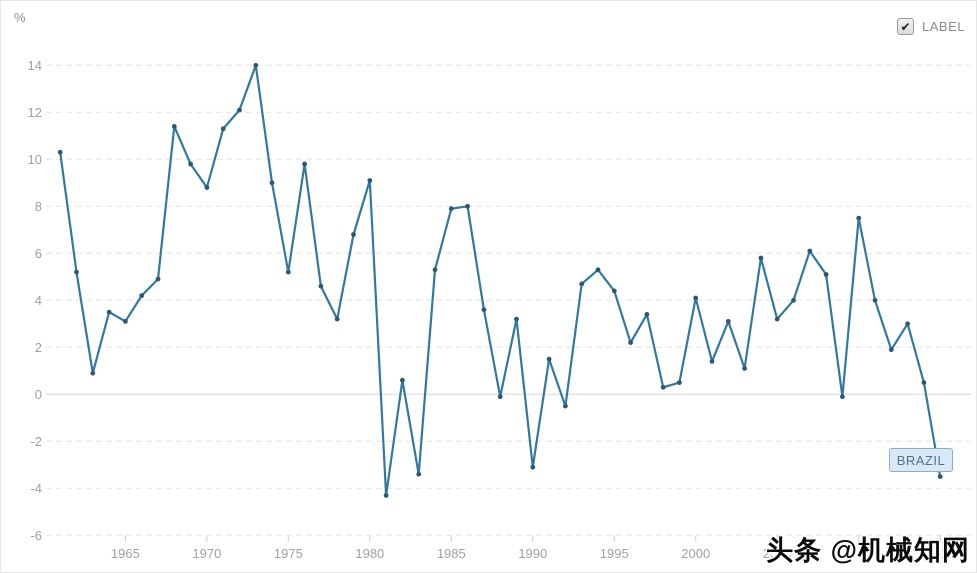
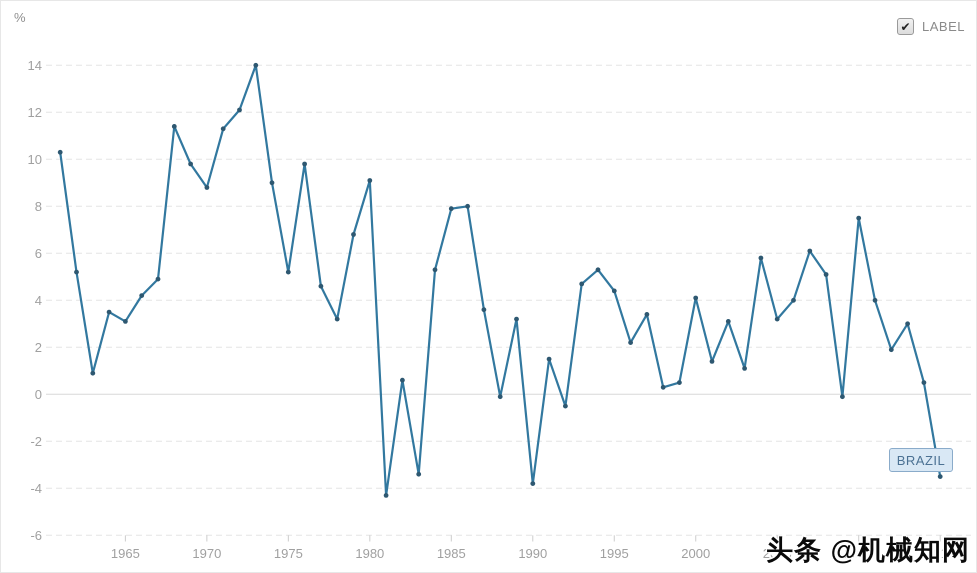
1990: -3.1 -> -3.8
